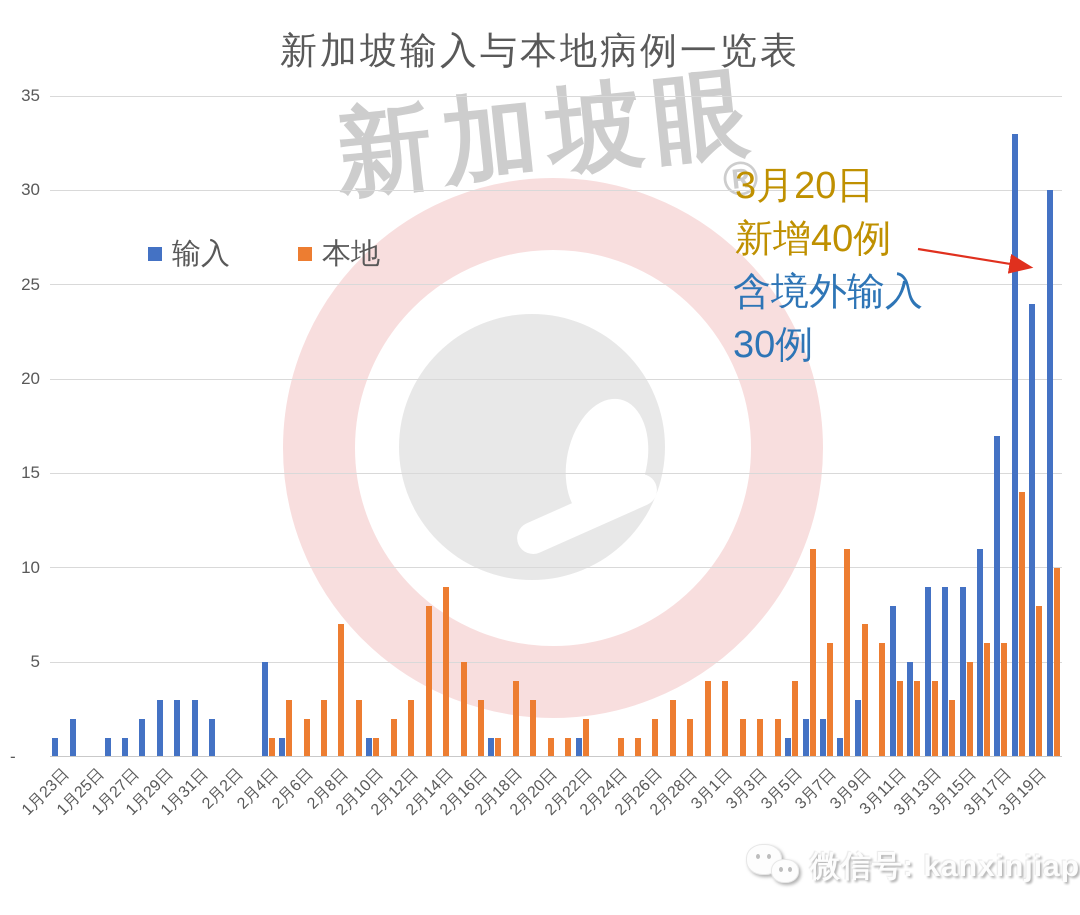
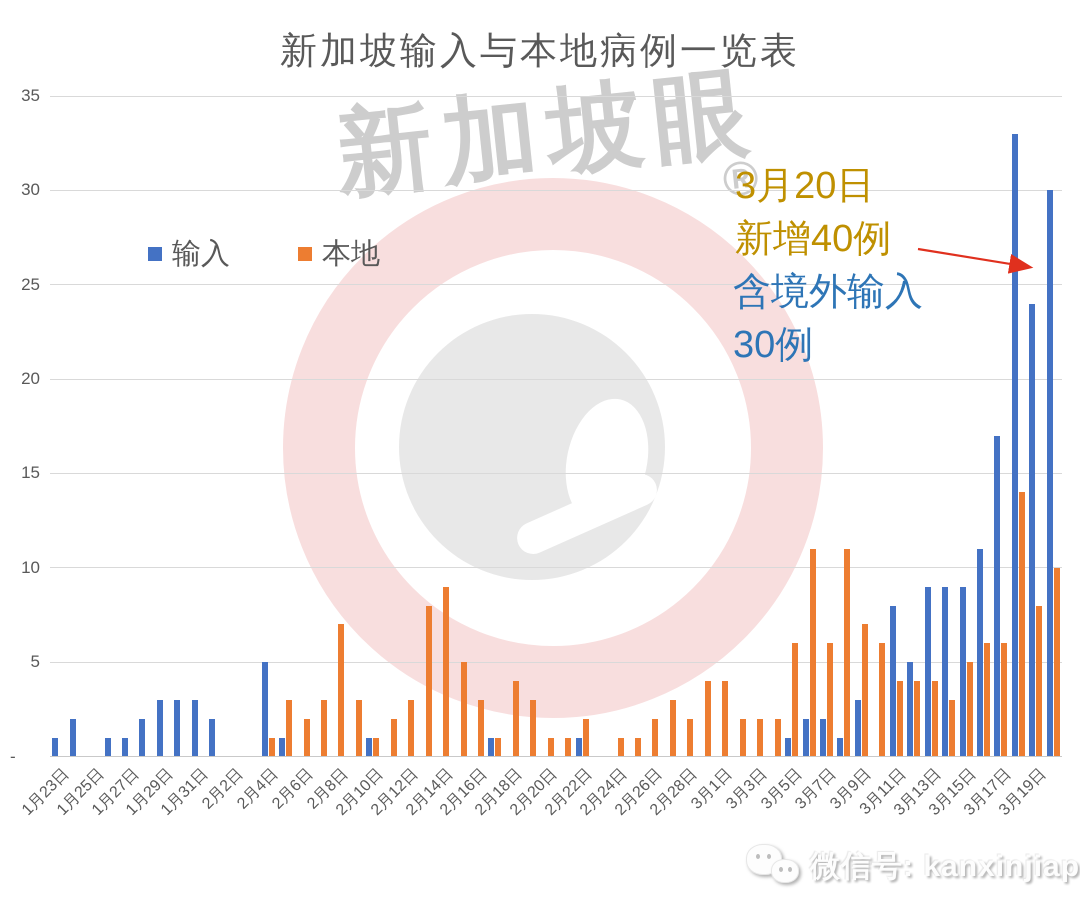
本地/3月5日: 4 -> 6
